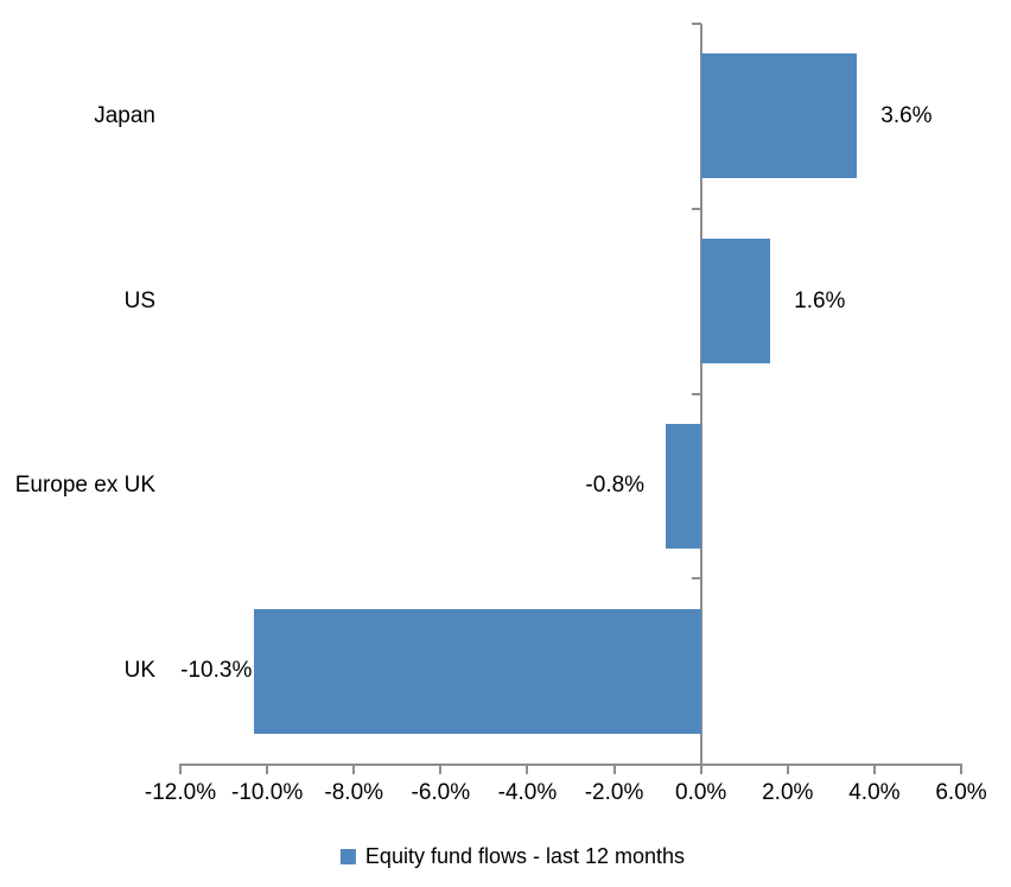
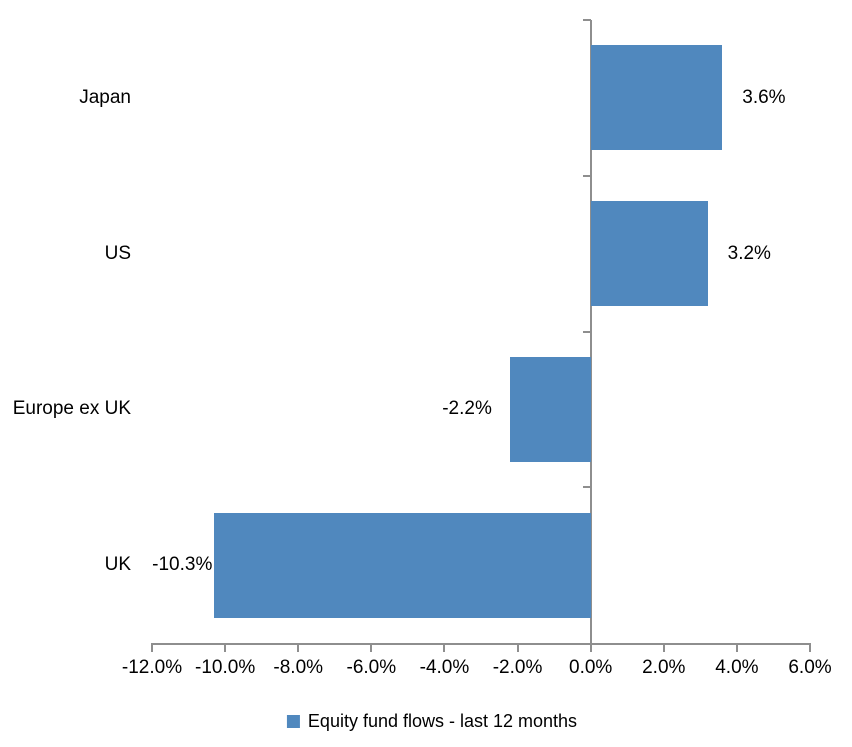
US: 1.6% -> 3.2%
Europe ex UK: -0.8% -> -2.2%
